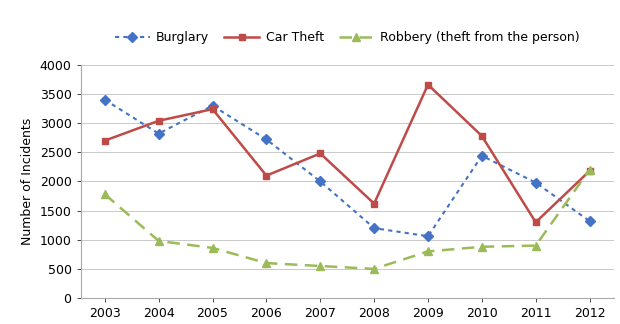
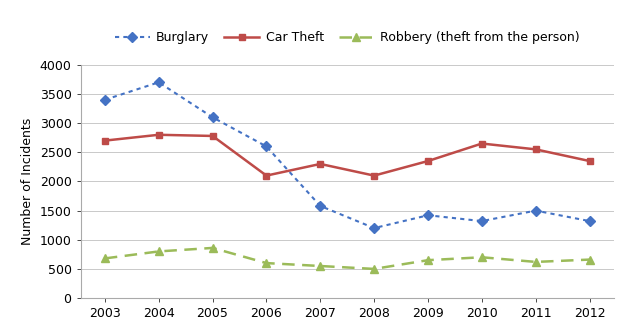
Robbery (theft from the person)/2003: 1780 -> 680
Burglary/2004: 2820 -> 3700
Car Theft/2004: 3040 -> 2800
Robbery (theft from the person)/2004: 980 -> 800
Burglary/2005: 3300 -> 3100
Car Theft/2005: 3240 -> 2780
Burglary/2006: 2720 -> 2600
Burglary/2007: 2000 -> 1580
Car Theft/2007: 2480 -> 2300
Car Theft/2008: 1620 -> 2100
Burglary/2009: 1060 -> 1420
Car Theft/2009: 3660 -> 2350
Robbery (theft from the person)/2009: 800 -> 650
Burglary/2010: 2440 -> 1320
Car Theft/2010: 2780 -> 2650
Robbery (theft from the person)/2010: 880 -> 700
Burglary/2011: 1980 -> 1500
Car Theft/2011: 1300 -> 2550
Robbery (theft from the person)/2011: 900 -> 620
Car Theft/2012: 2180 -> 2350
Robbery (theft from the person)/2012: 2200 -> 660
